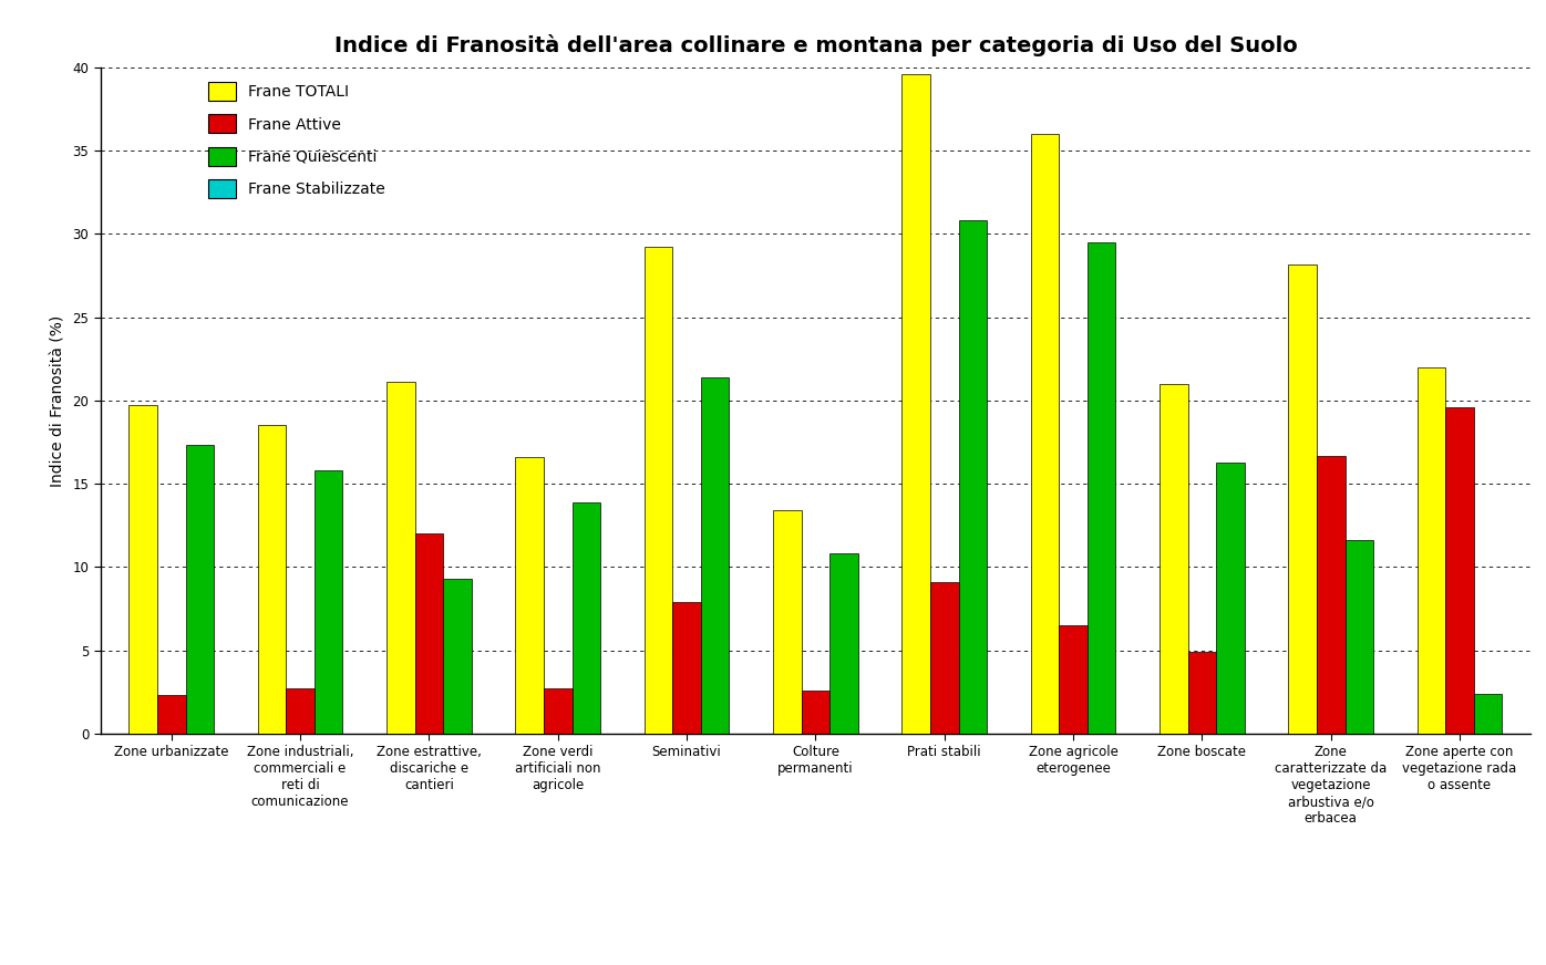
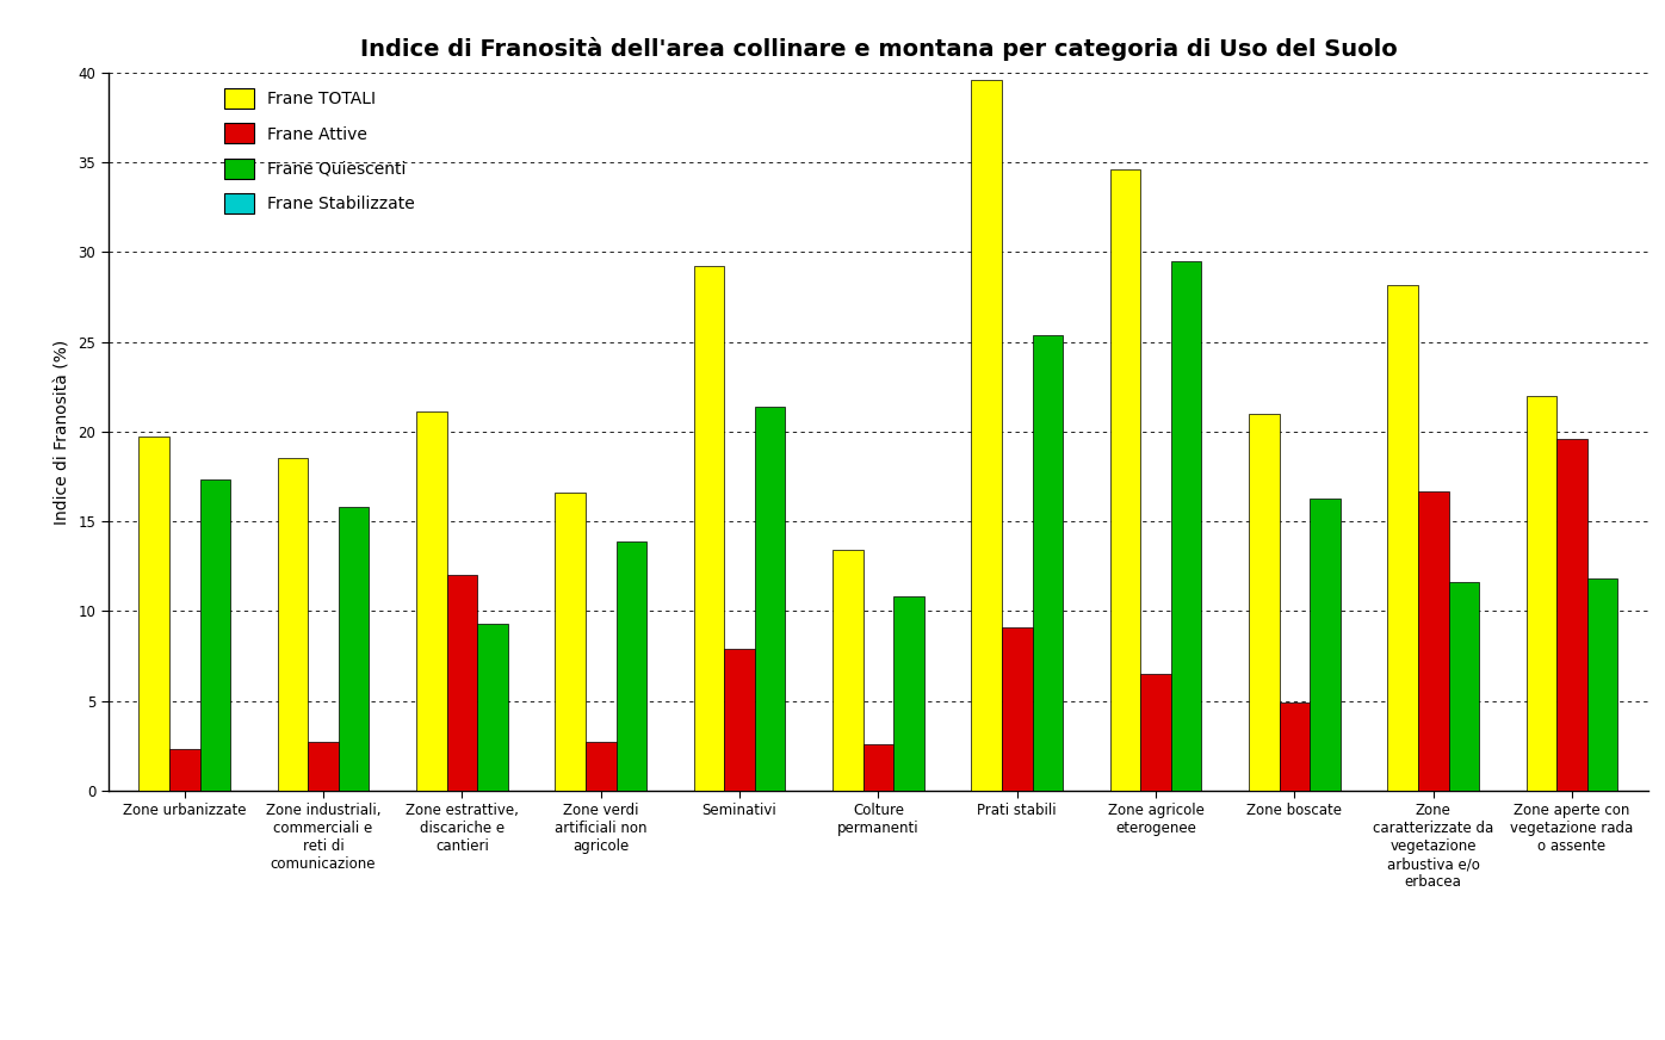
Frane Quiescenti/Prati stabili: 30.8 -> 25.4
Frane TOTALI/Zone agricole eterogenee: 36.0 -> 34.6
Frane Quiescenti/Zone aperte con vegetazione rada o assente: 2.4 -> 11.8
